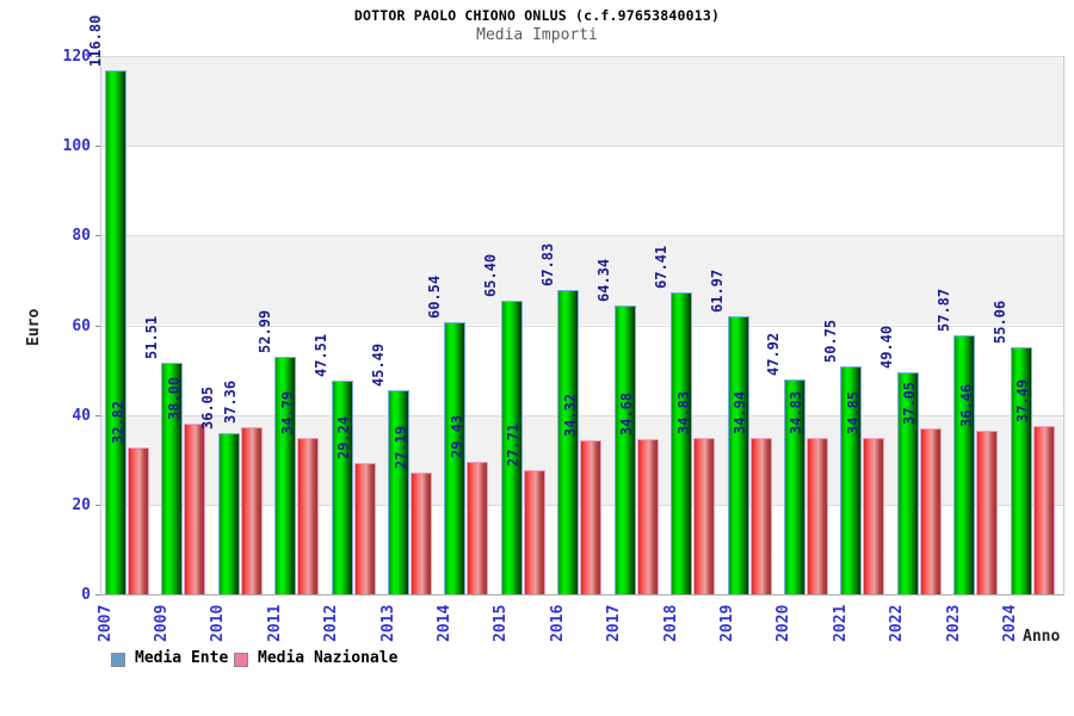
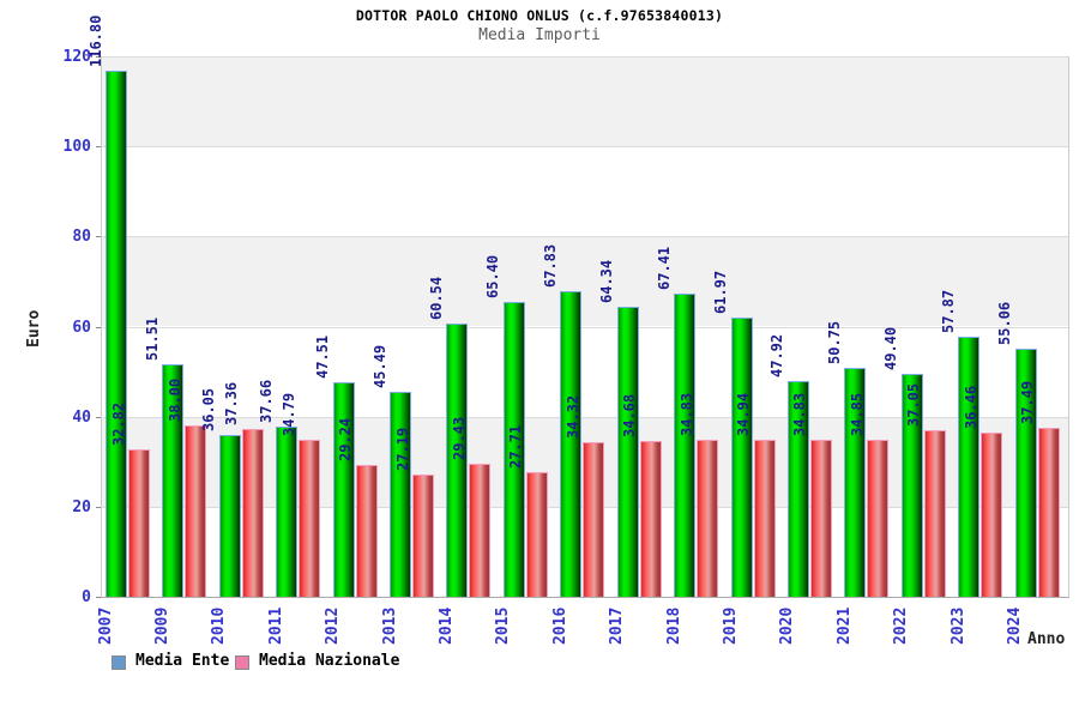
Media Ente/2011: 52.99 -> 37.66
